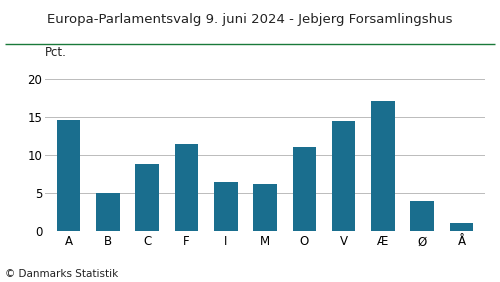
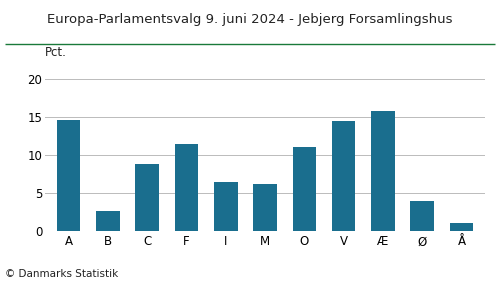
B: 5.0 -> 2.6
Æ: 17.1 -> 15.8
